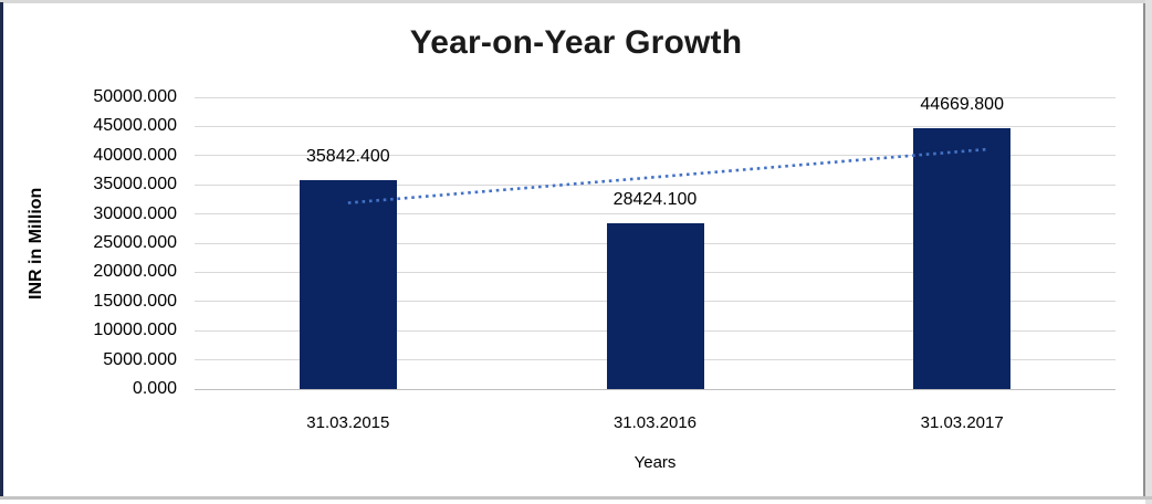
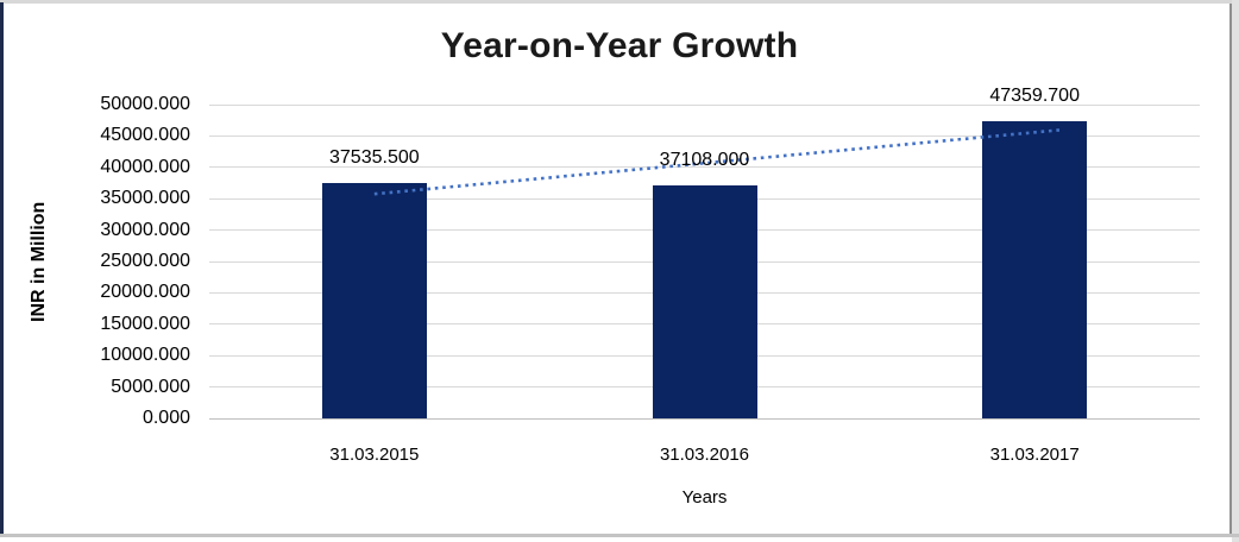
31.03.2015: 35842.400 -> 37535.500
31.03.2016: 28424.100 -> 37108.000
31.03.2017: 44669.800 -> 47359.700
